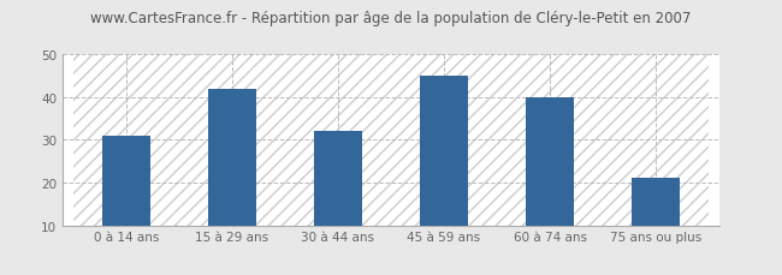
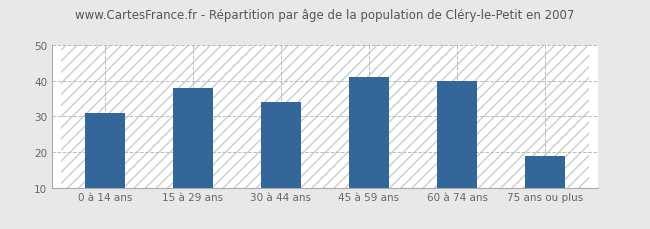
15 à 29 ans: 42 -> 38
30 à 44 ans: 32 -> 34
45 à 59 ans: 45 -> 41
75 ans ou plus: 21 -> 19
